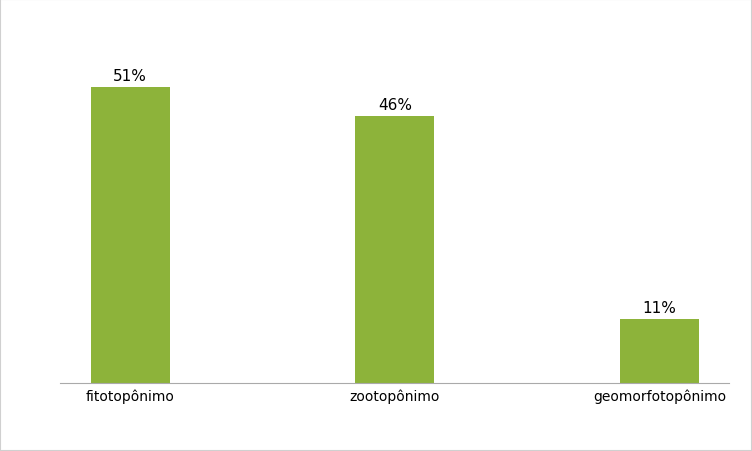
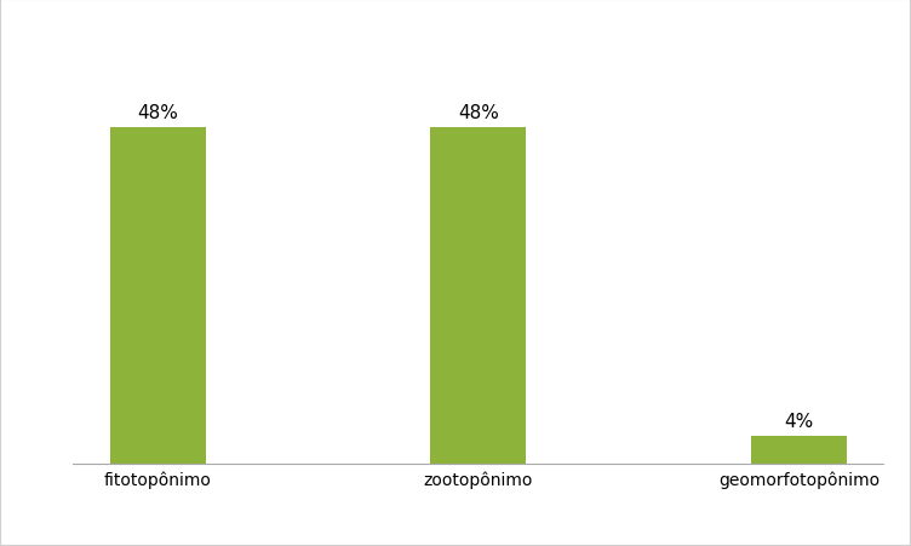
fitotopônimo: 51% -> 48%
zootopônimo: 46% -> 48%
geomorfotopônimo: 11% -> 4%
